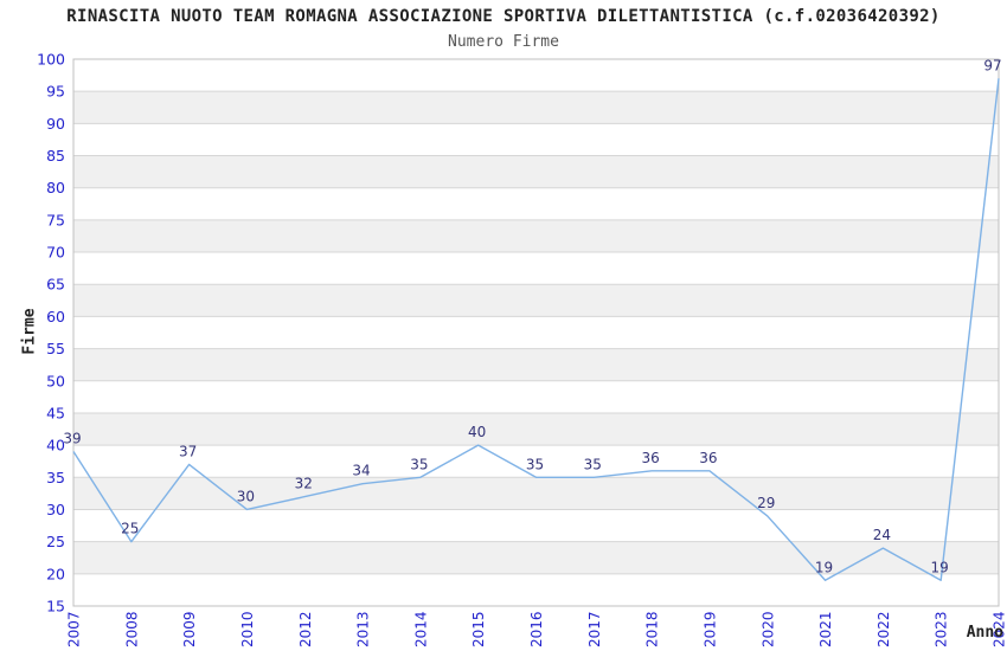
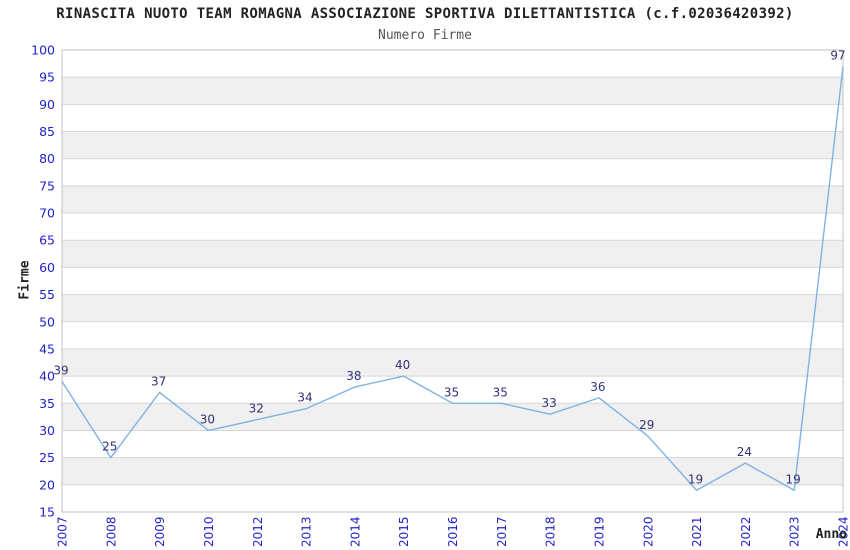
2014: 35 -> 38
2018: 36 -> 33
